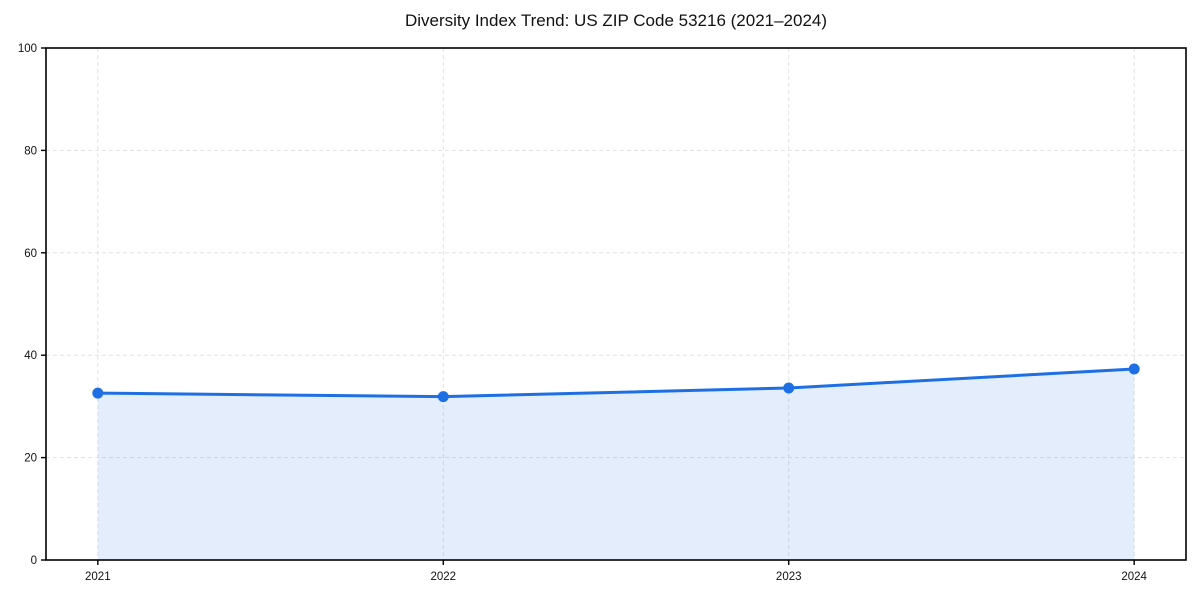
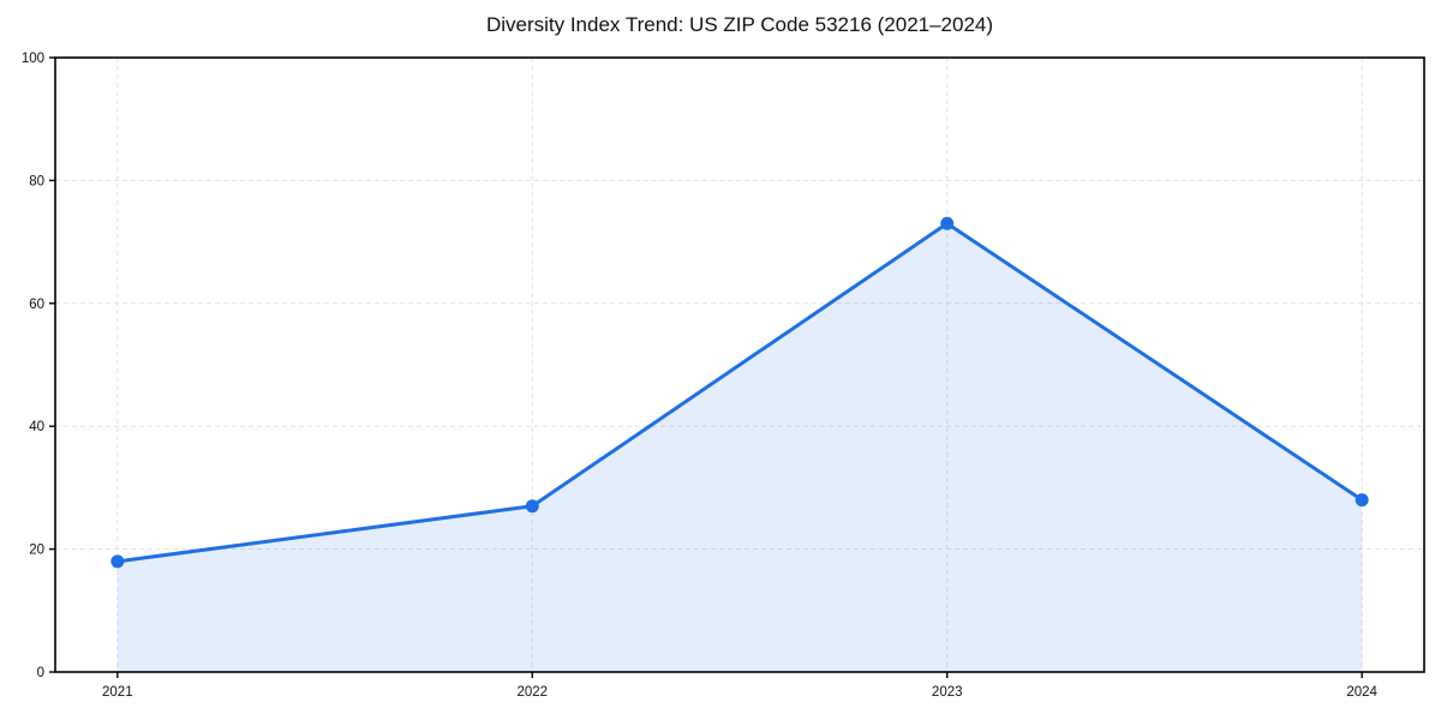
2021: 33 -> 18
2022: 32 -> 27
2023: 34 -> 73
2024: 37 -> 28
